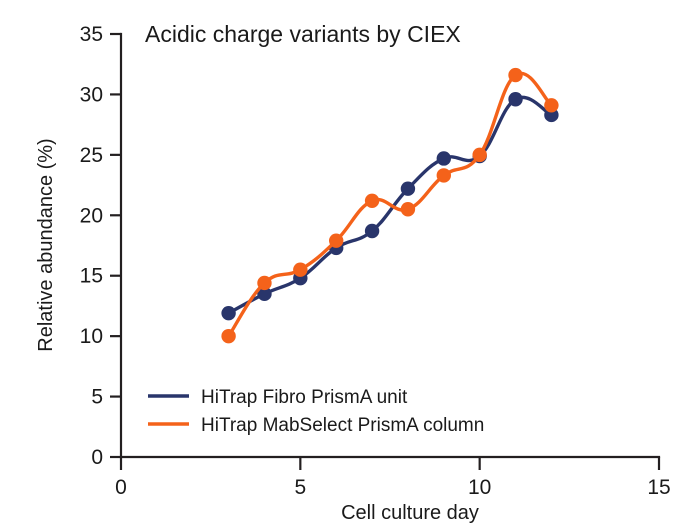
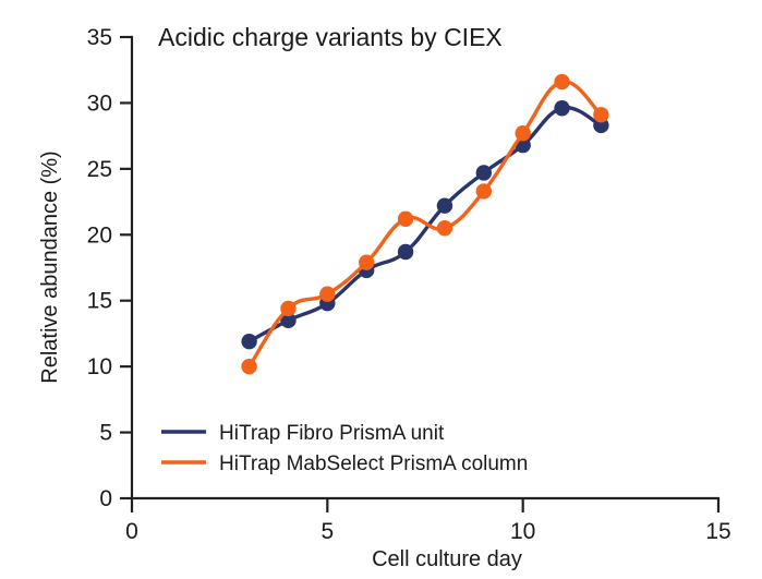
HiTrap Fibro PrismA unit/10: 24.9 -> 26.8
HiTrap MabSelect PrismA column/10: 25.0 -> 27.7
